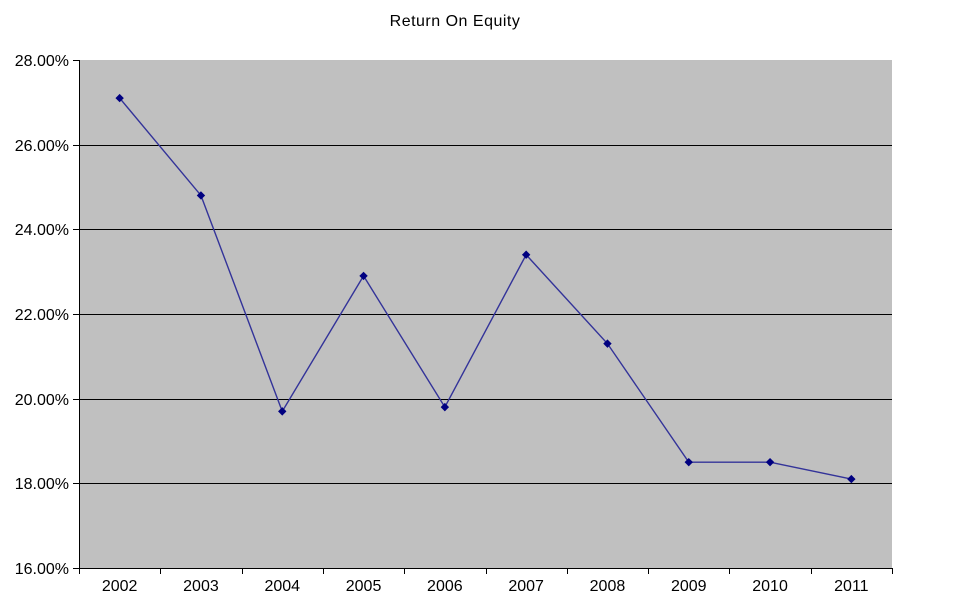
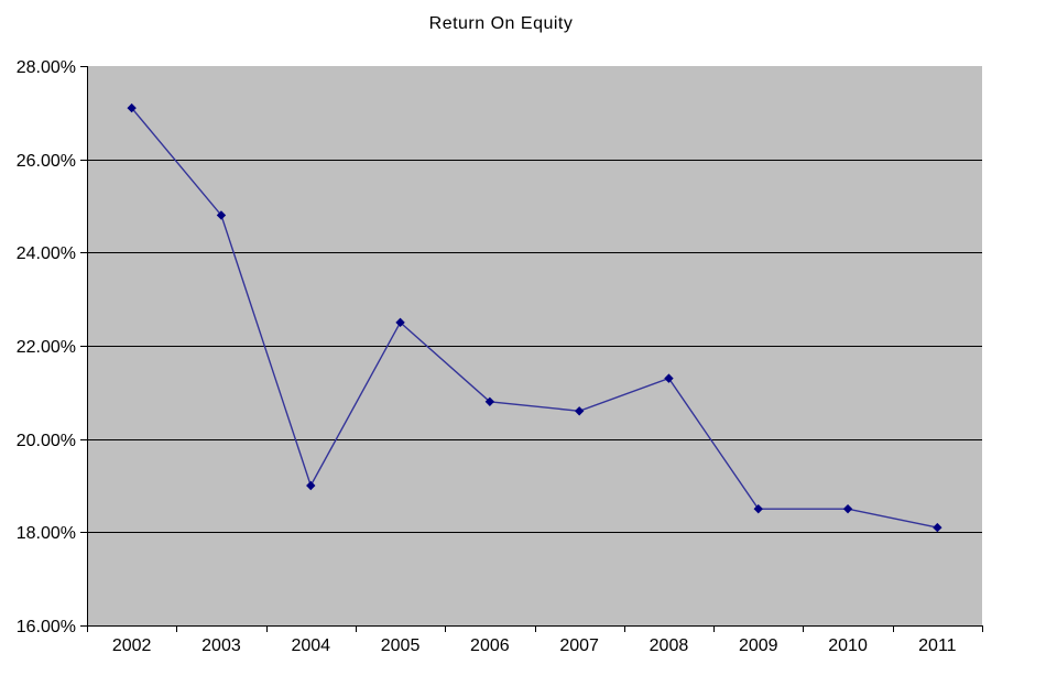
2004: 19.7% -> 19.0%
2005: 22.9% -> 22.5%
2006: 19.8% -> 20.8%
2007: 23.4% -> 20.6%
